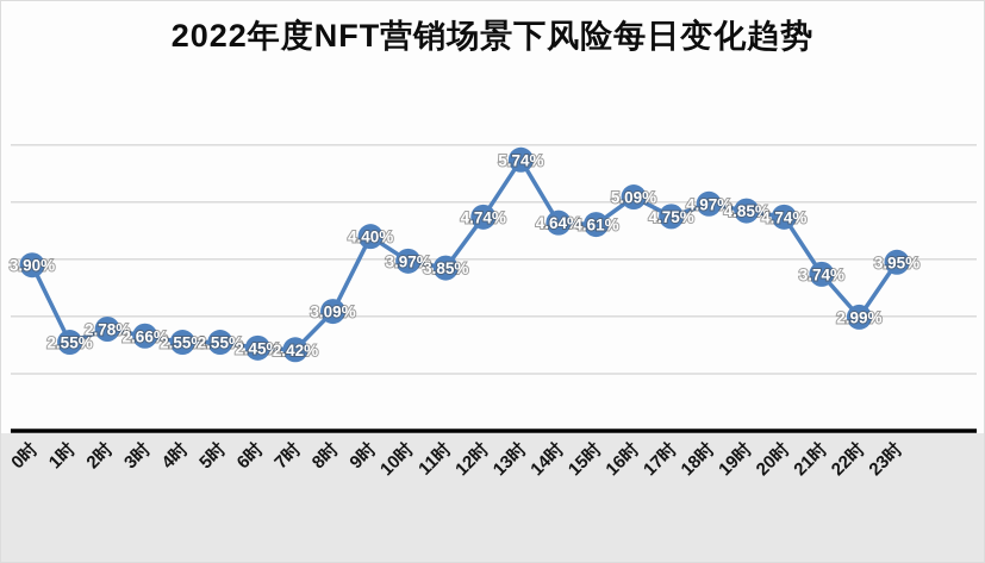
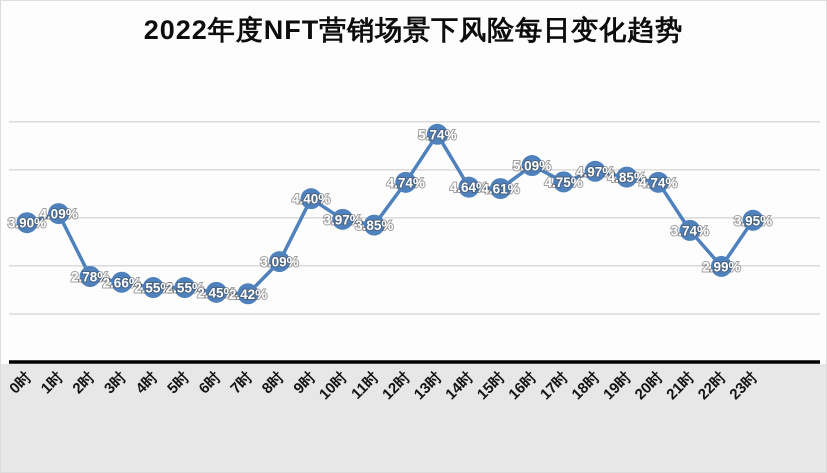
1时: 2.55% -> 4.09%
